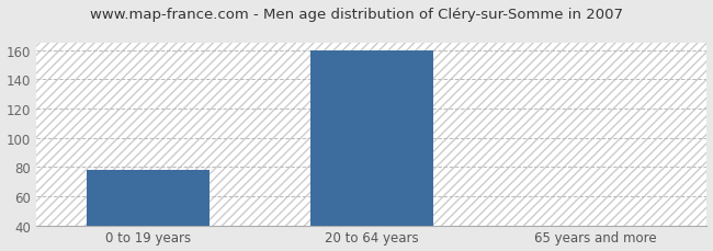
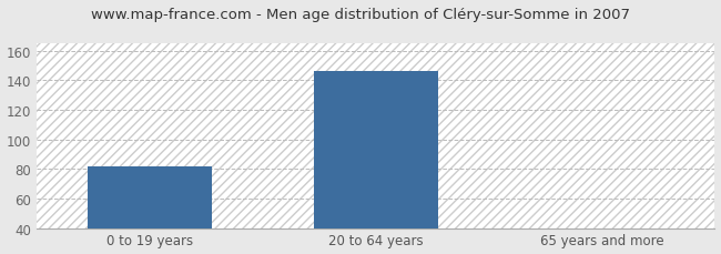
0 to 19 years: 78 -> 82
20 to 64 years: 160 -> 146
